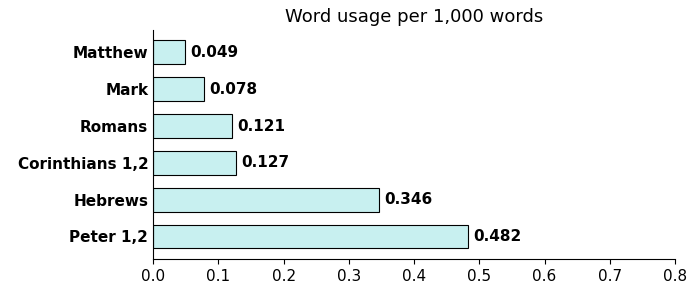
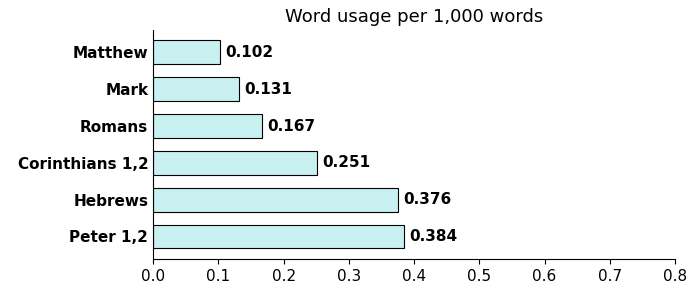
Matthew: 0.049 -> 0.102
Mark: 0.078 -> 0.131
Romans: 0.121 -> 0.167
Corinthians 1,2: 0.127 -> 0.251
Hebrews: 0.346 -> 0.376
Peter 1,2: 0.482 -> 0.384
